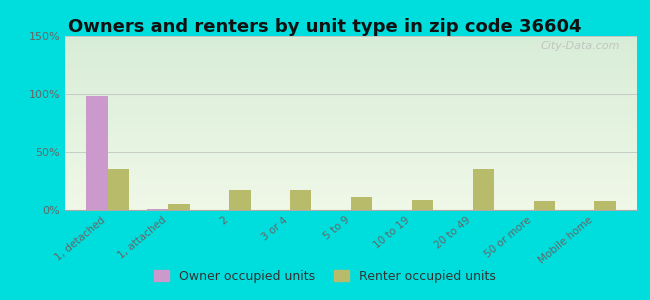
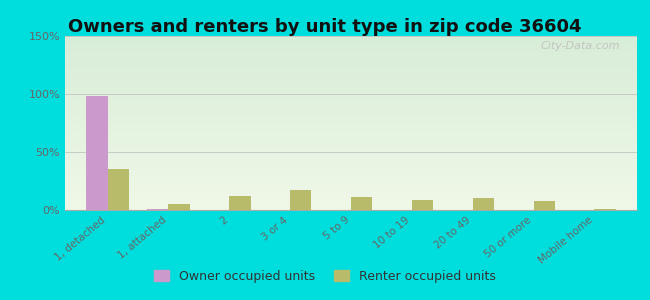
Renter occupied units/2: 17% -> 12%
Renter occupied units/20 to 49: 35% -> 10%
Renter occupied units/Mobile home: 8% -> 1%
